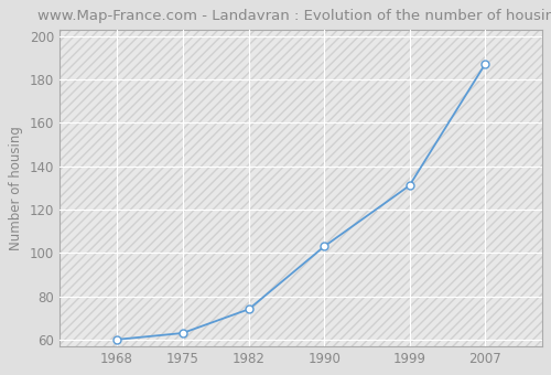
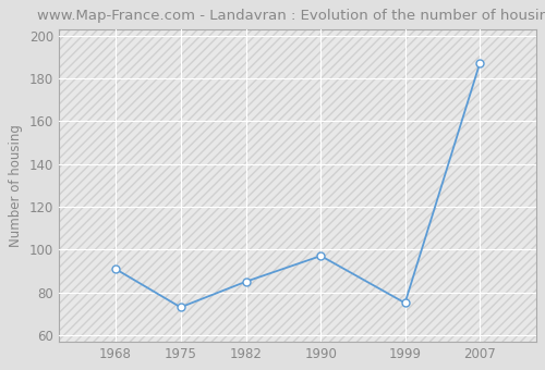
1968: 60 -> 91
1975: 63 -> 73
1982: 74 -> 85
1990: 103 -> 97
1999: 131 -> 75
